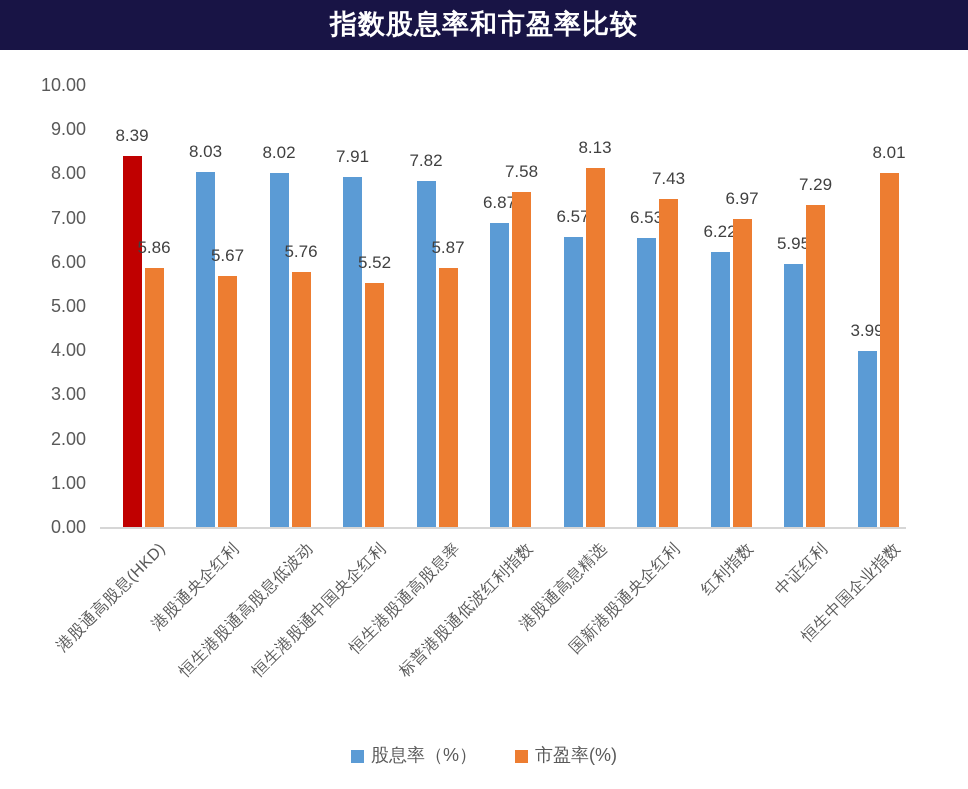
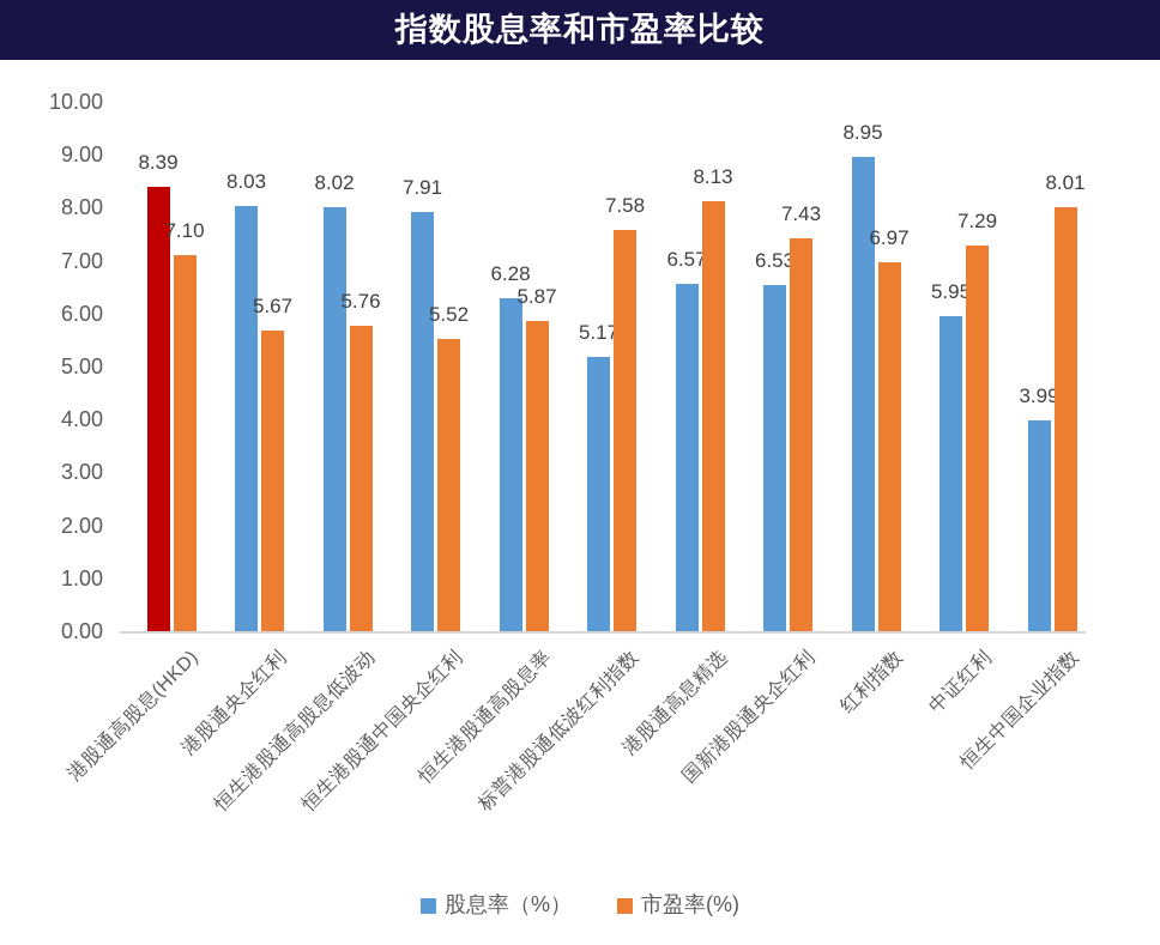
市盈率(%)/港股通高股息(HKD): 5.86 -> 7.10
股息率（%）/恒生港股通高股息率: 7.82 -> 6.28
股息率（%）/标普港股通低波红利指数: 6.87 -> 5.17
股息率（%）/红利指数: 6.22 -> 8.95
